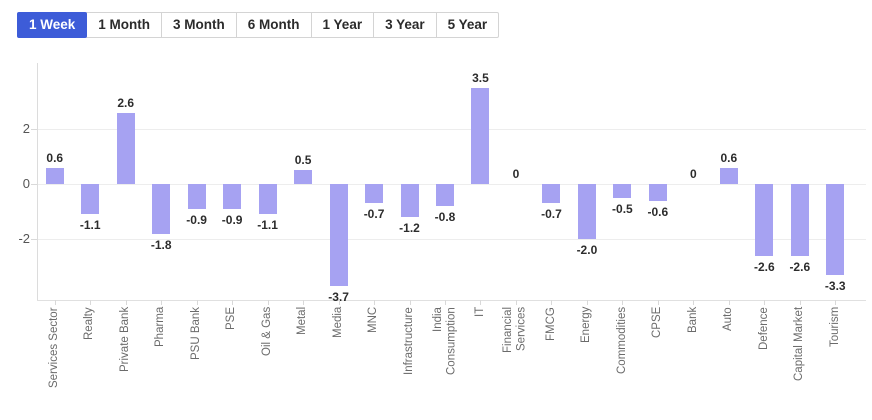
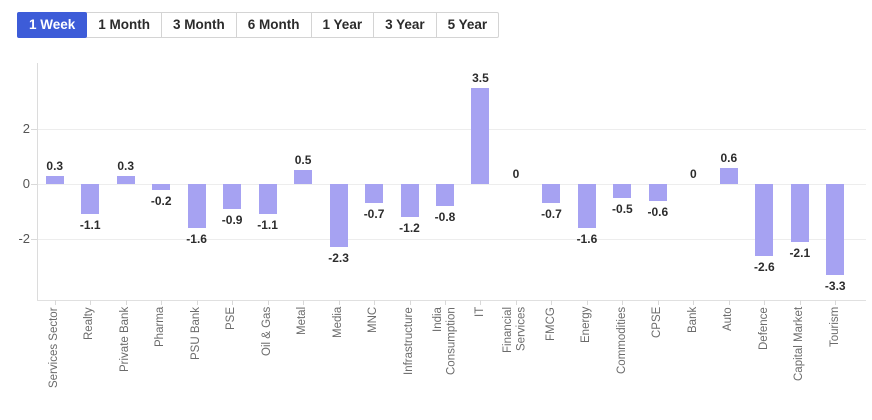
Services Sector: 0.6 -> 0.3
Private Bank: 2.6 -> 0.3
Pharma: -1.8 -> -0.2
PSU Bank: -0.9 -> -1.6
Media: -3.7 -> -2.3
Energy: -2.0 -> -1.6
Capital Market: -2.6 -> -2.1
